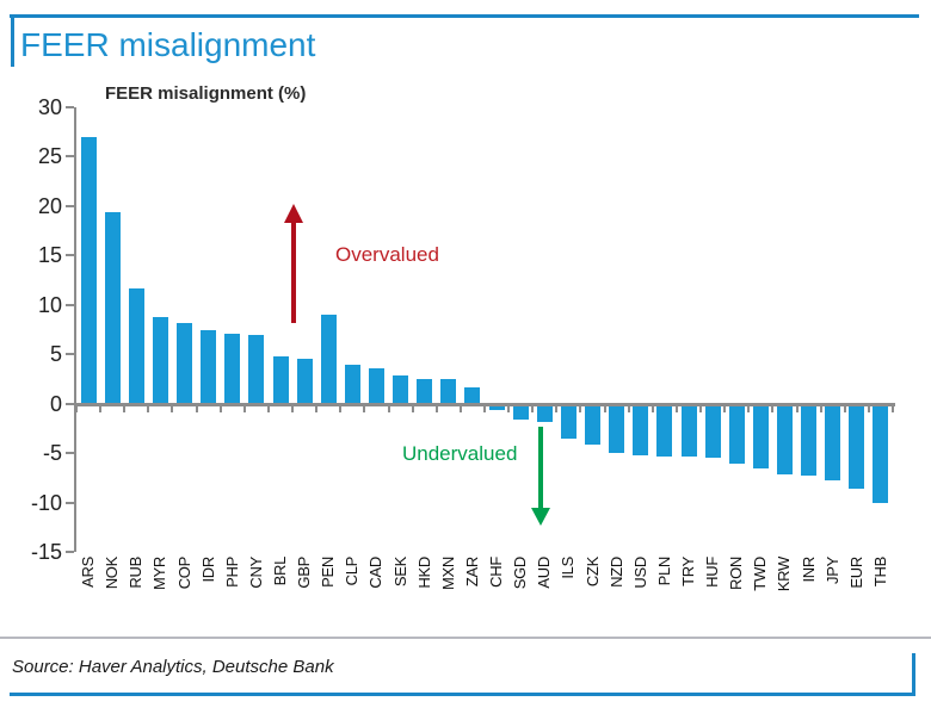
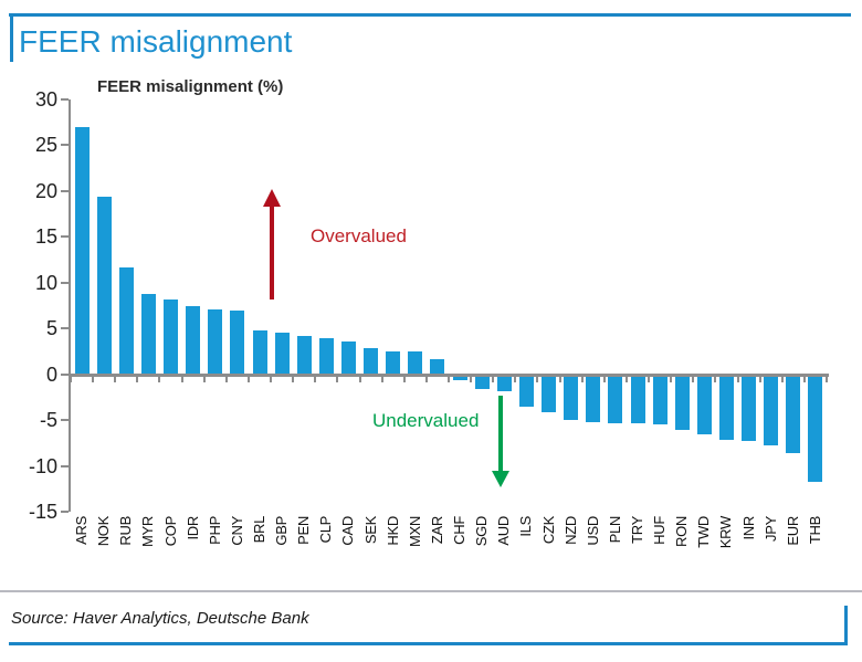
PEN: 9 -> 4
THB: -10 -> -12
